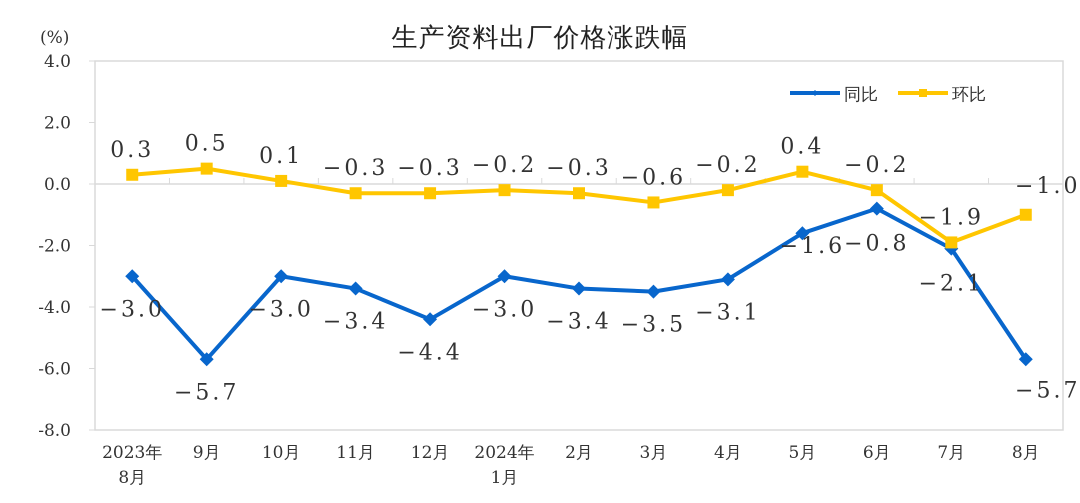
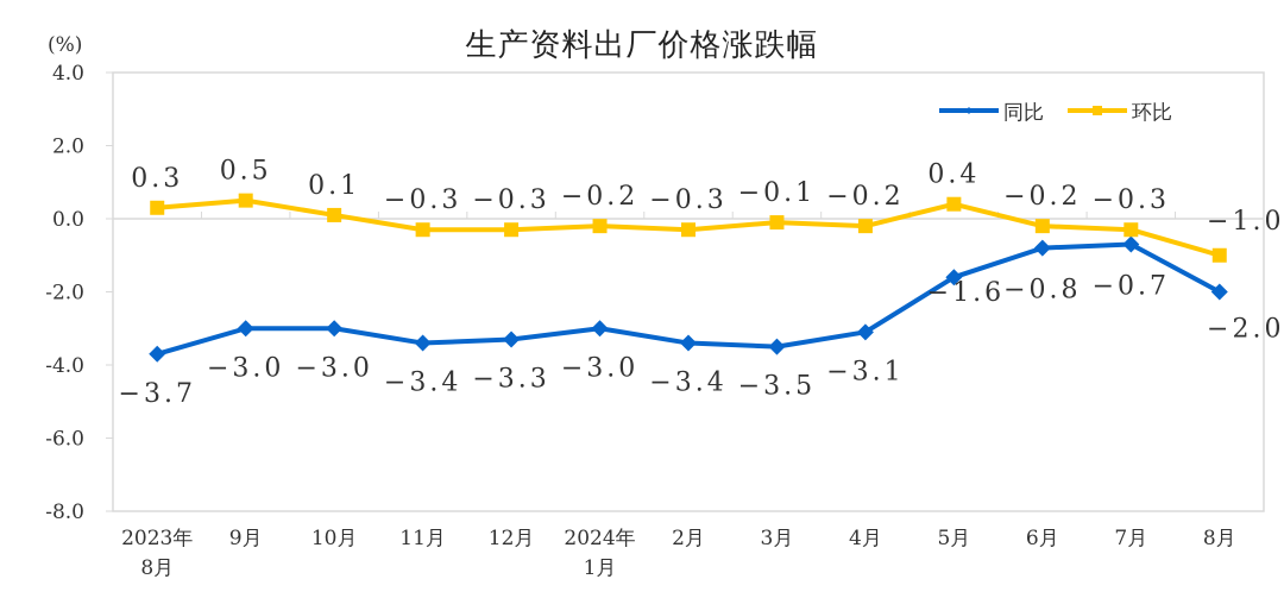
同比/2023年 8月: −3.0 -> −3.7
同比/9月: −5.7 -> −3.0
同比/12月: −4.4 -> −3.3
环比/3月: −0.6 -> −0.1
同比/7月: −2.1 -> −0.7
环比/7月: −1.9 -> −0.3
同比/8月: −5.7 -> −2.0
